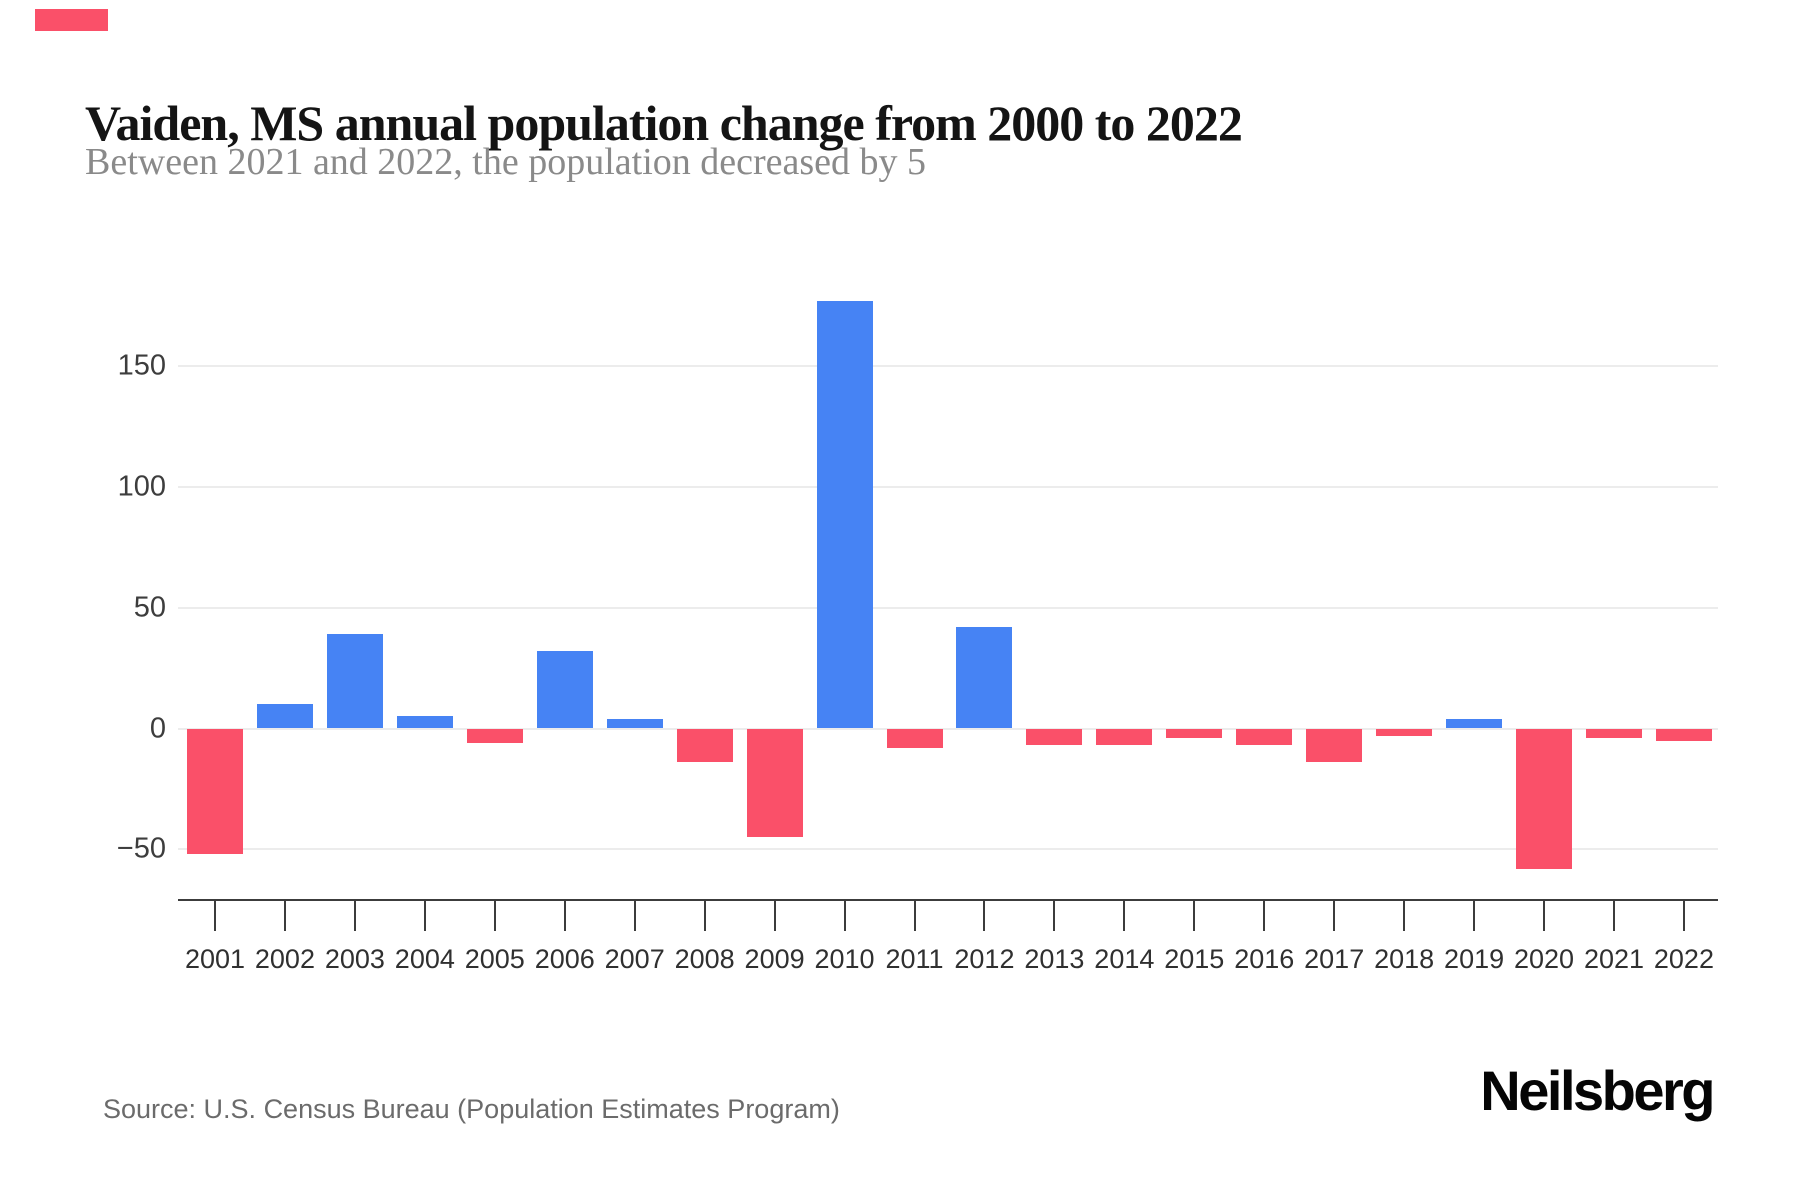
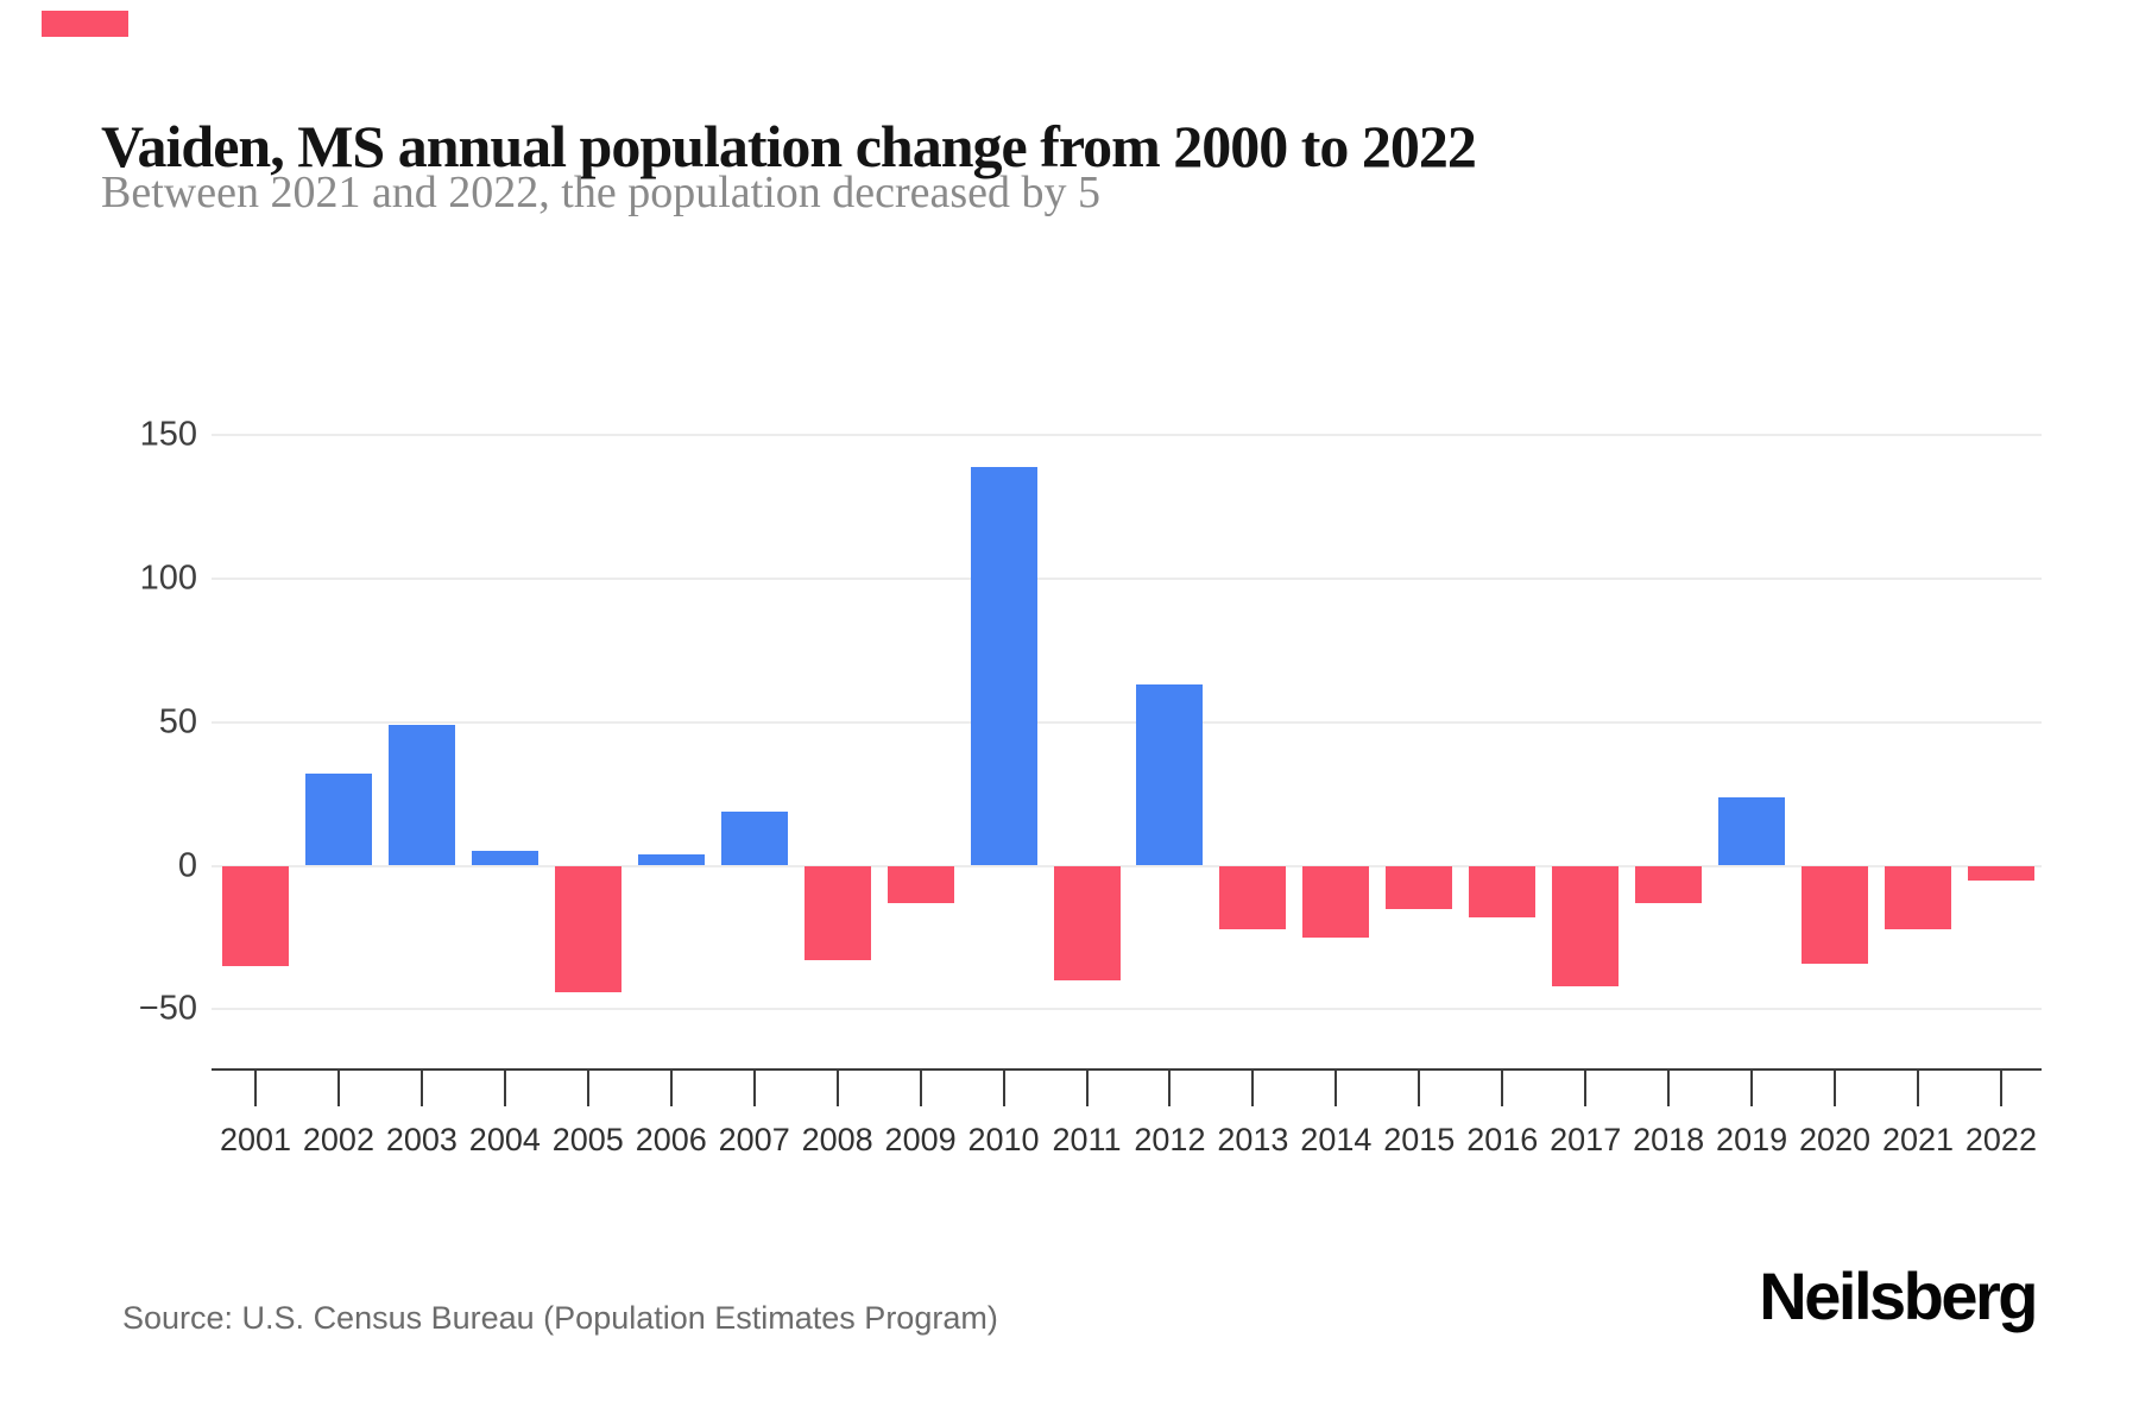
2001: -52 -> -35
2002: 10 -> 32
2003: 39 -> 49
2005: -6 -> -44
2006: 32 -> 4
2007: 4 -> 19
2008: -14 -> -33
2009: -45 -> -13
2010: 177 -> 139
2011: -8 -> -40
2012: 42 -> 63
2013: -7 -> -22
2014: -7 -> -25
2015: -4 -> -15
2016: -7 -> -18
2017: -14 -> -42
2018: -3 -> -13
2019: 4 -> 24
2020: -58 -> -34
2021: -4 -> -22
